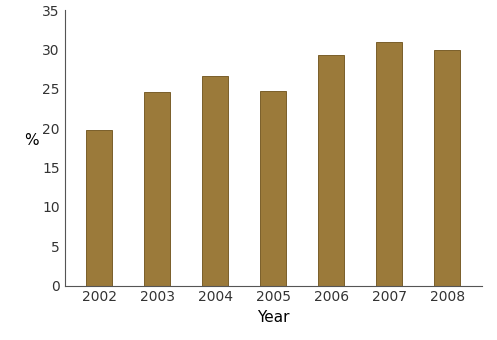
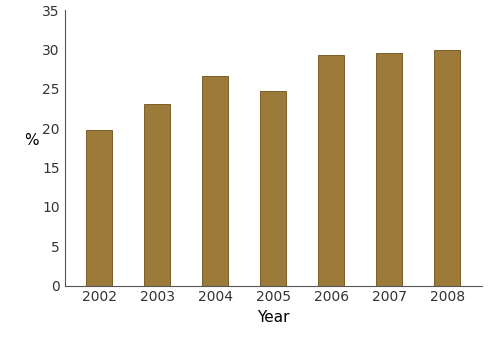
2003: 24.6 -> 23.1
2007: 31.0 -> 29.5
